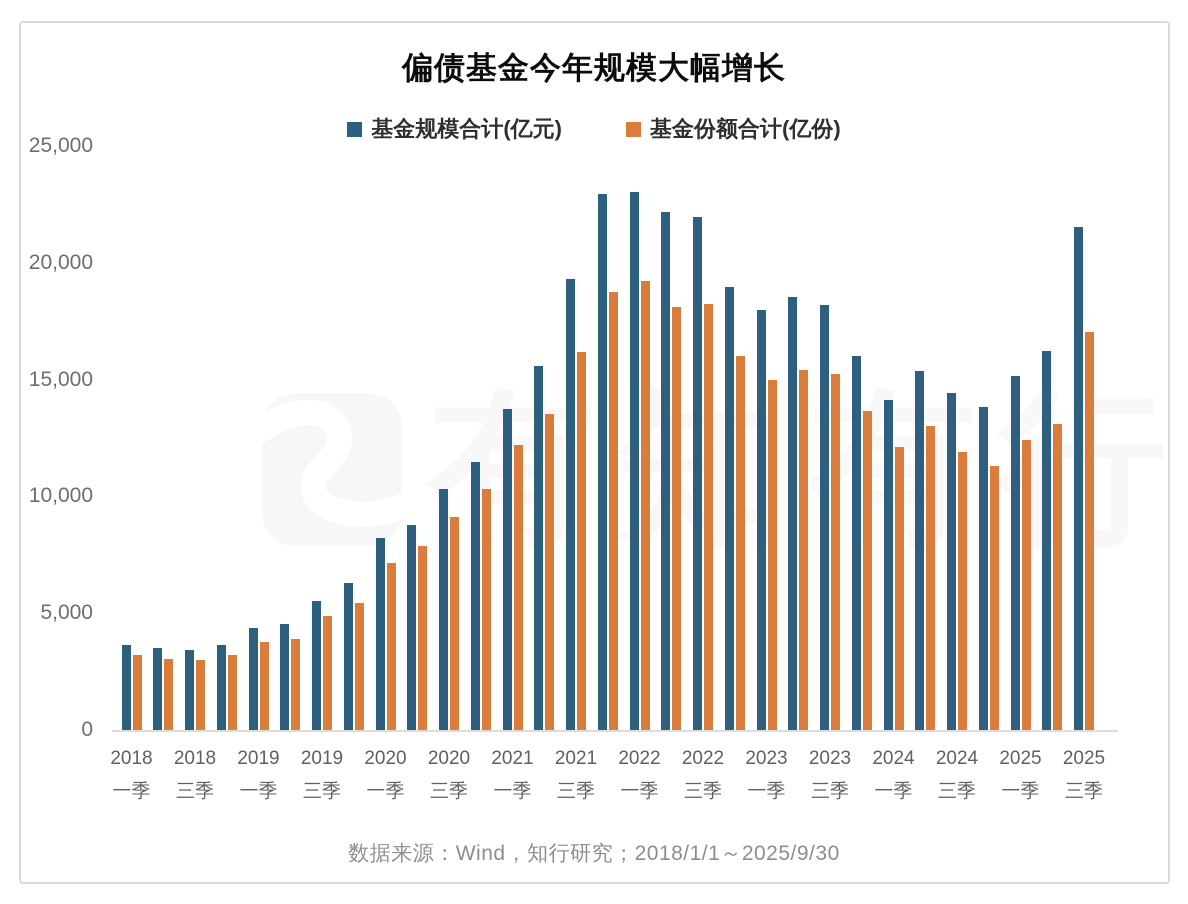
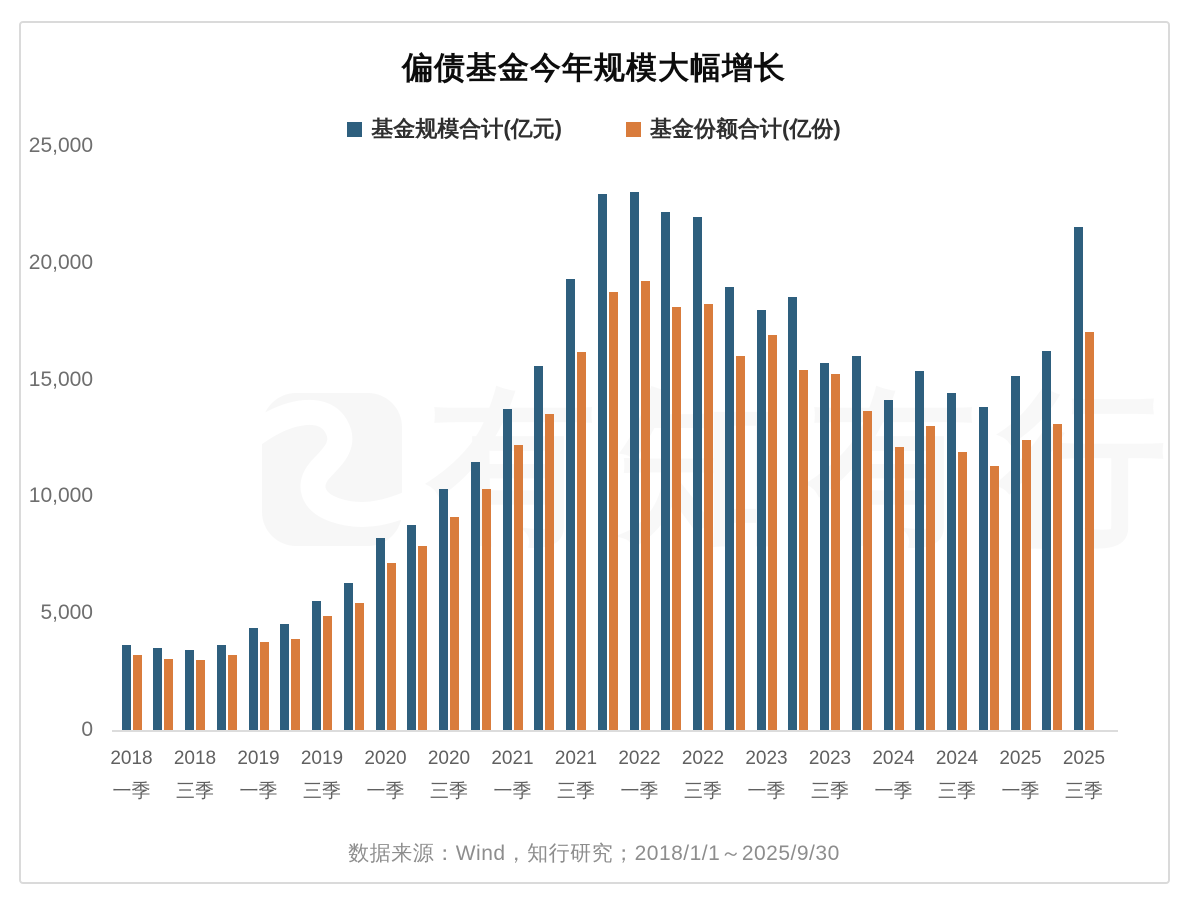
基金份额合计(亿份)/2023一季: 15000 -> 16900
基金规模合计(亿元)/2023三季: 18200 -> 15700
